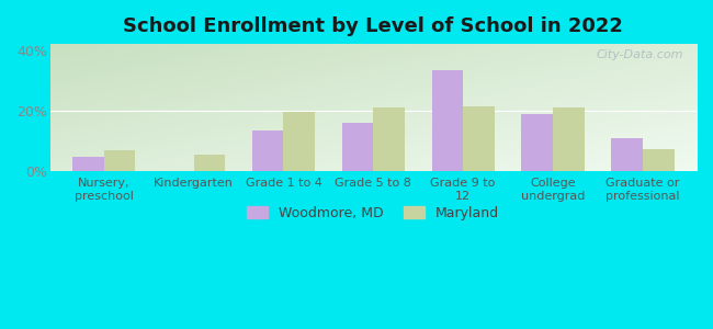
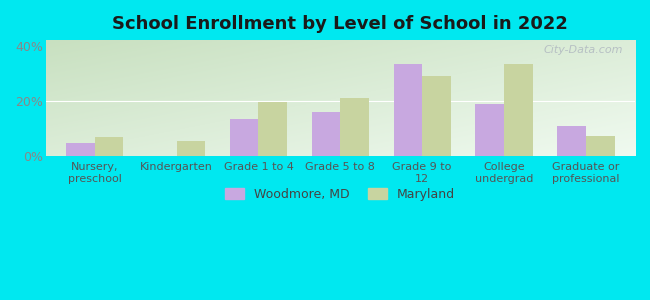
Maryland/Grade 9 to 12: 21.5% -> 29.0%
Maryland/College undergrad: 21.0% -> 33.5%
